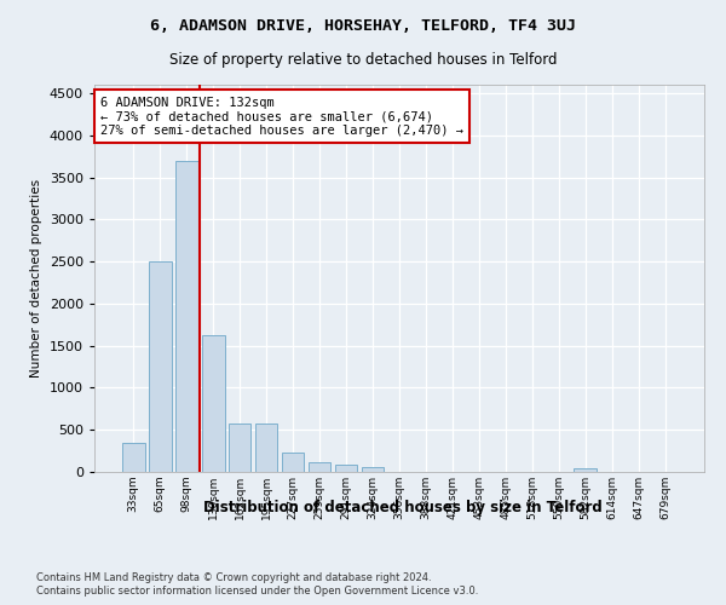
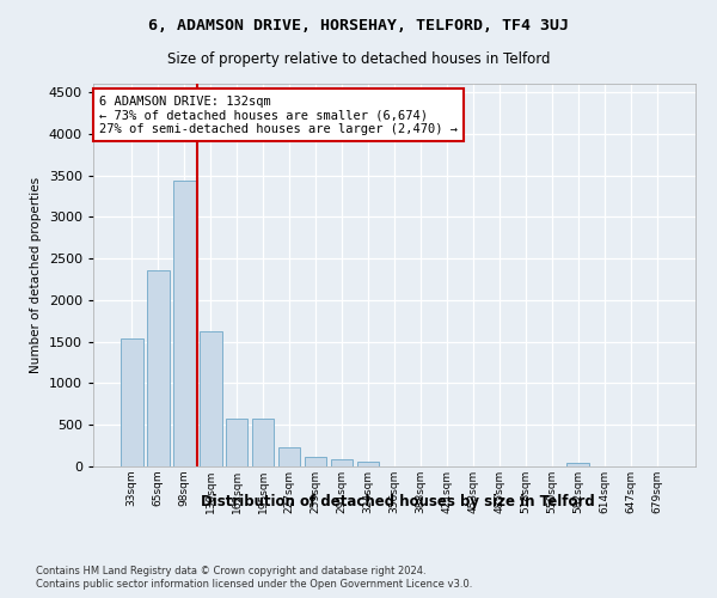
33sqm: 340 -> 1540
65sqm: 2500 -> 2360
98sqm: 3700 -> 3440
